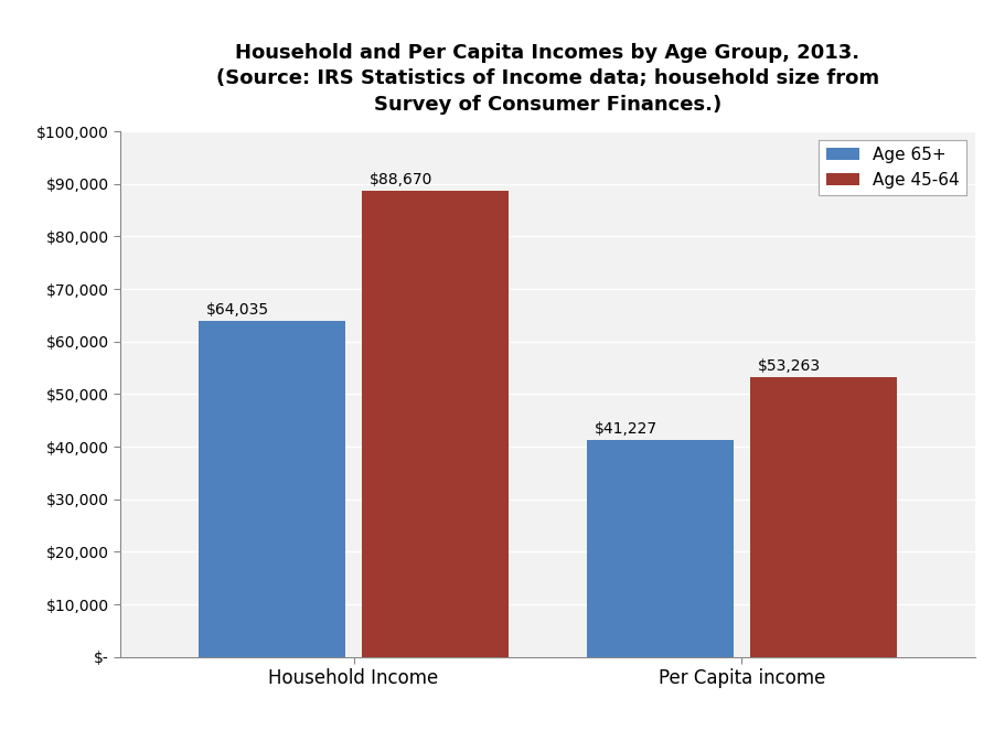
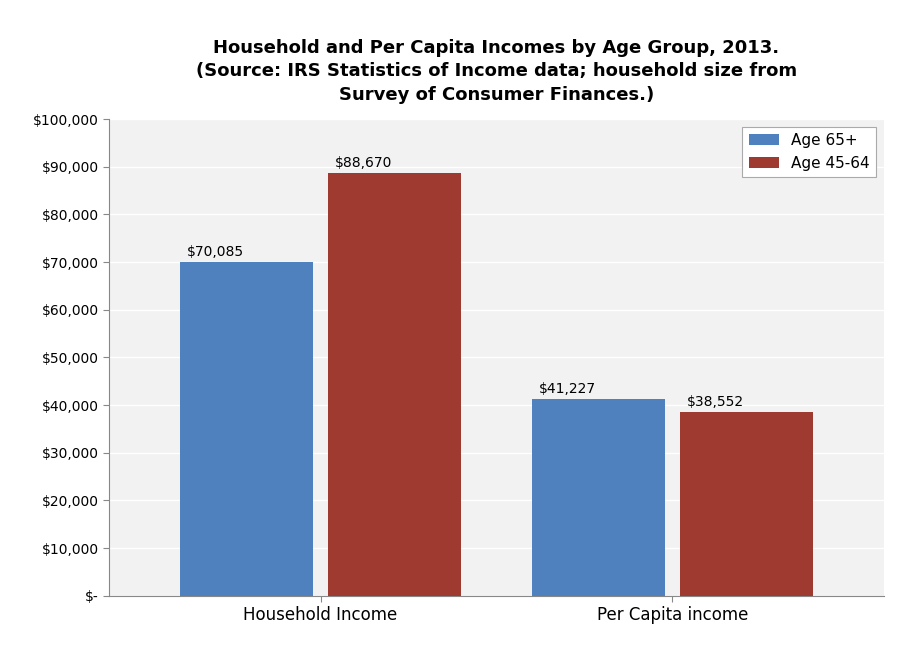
Age 65+/Household Income: $64,035 -> $70,085
Age 45-64/Per Capita income: $53,263 -> $38,552
